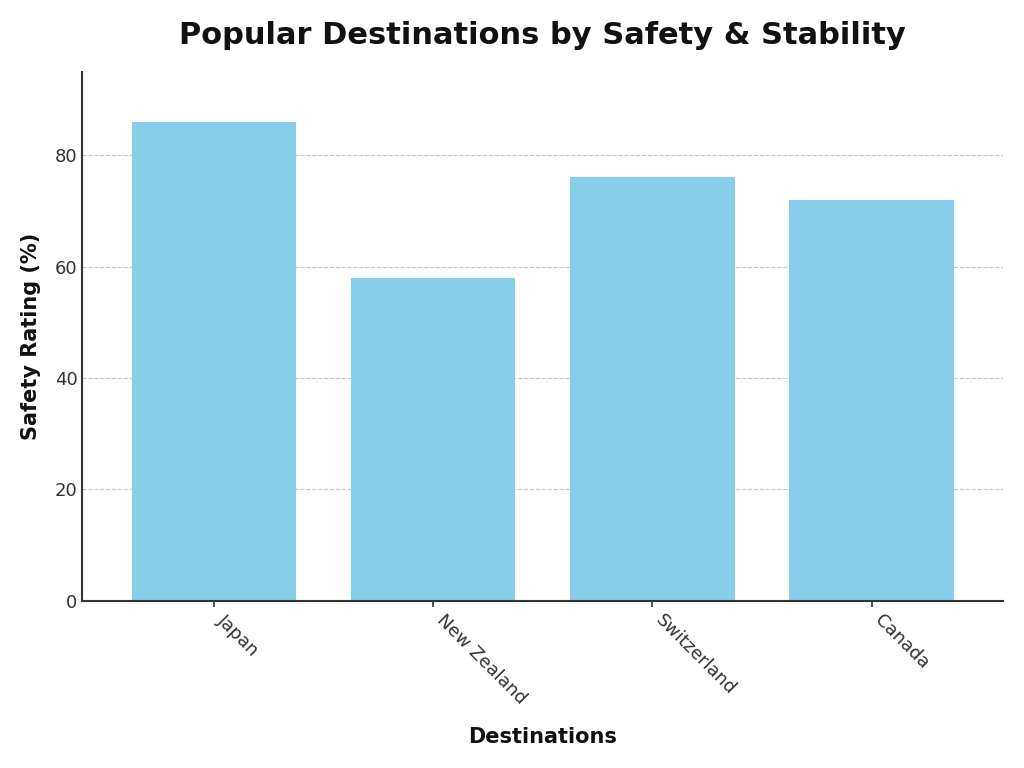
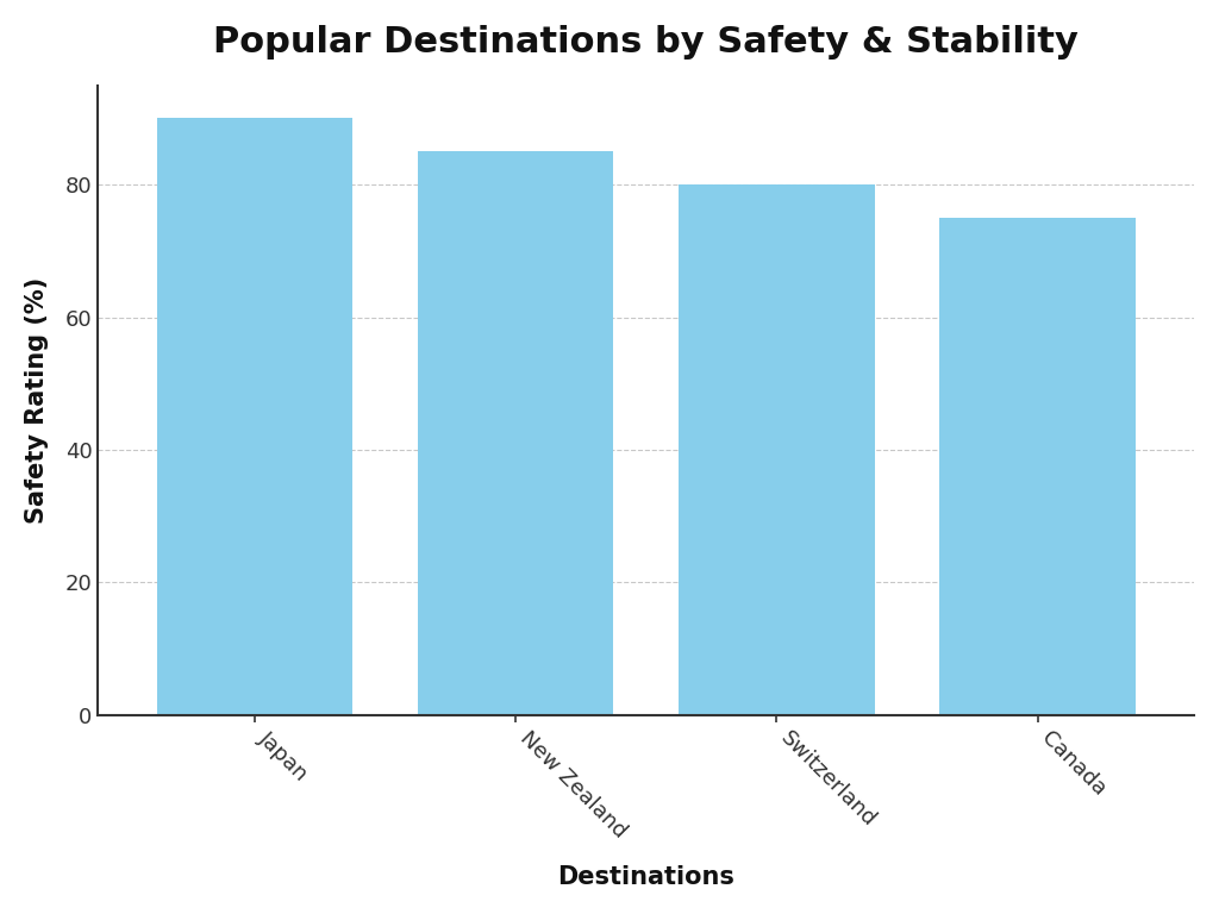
Japan: 86 -> 90
New Zealand: 58 -> 85
Switzerland: 76 -> 80
Canada: 72 -> 75
